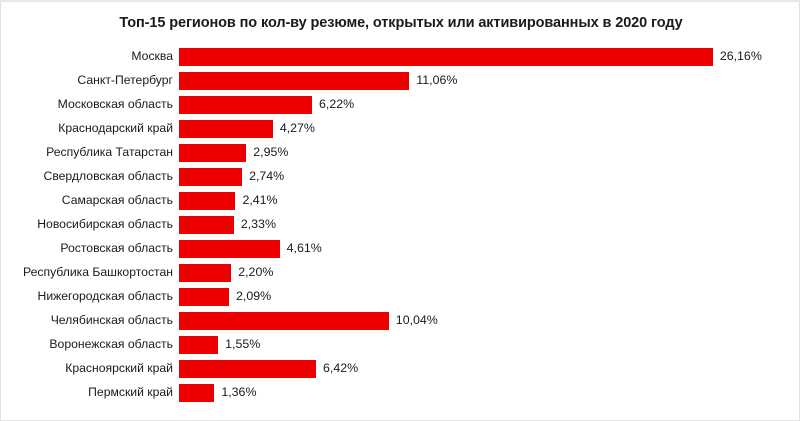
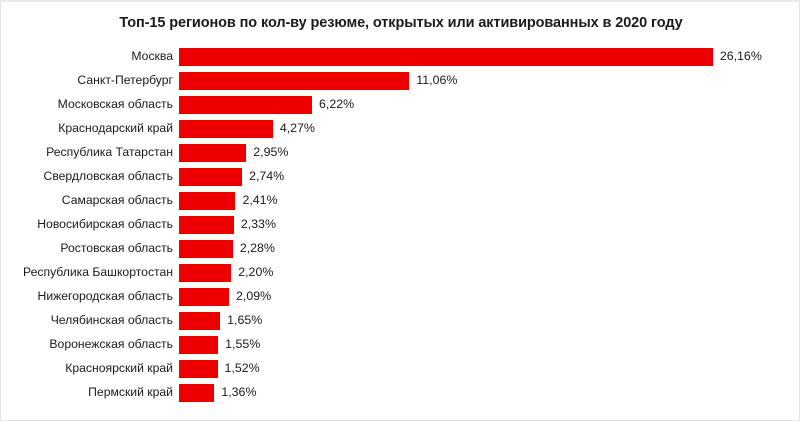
Ростовская область: 4,61% -> 2,28%
Челябинская область: 10,04% -> 1,65%
Красноярский край: 6,42% -> 1,52%
